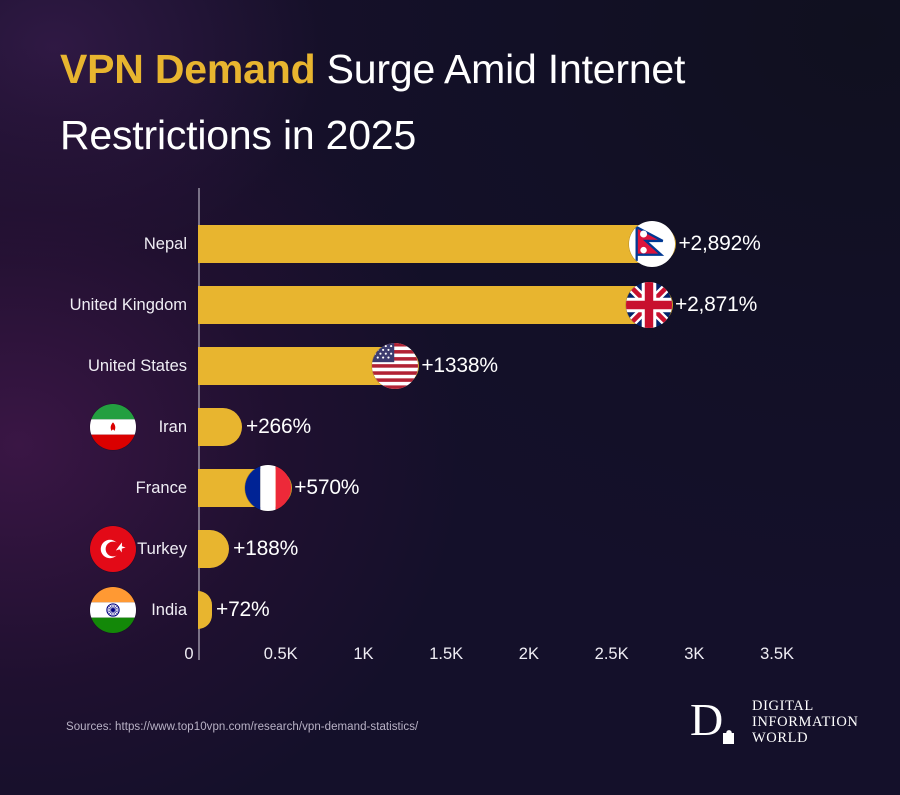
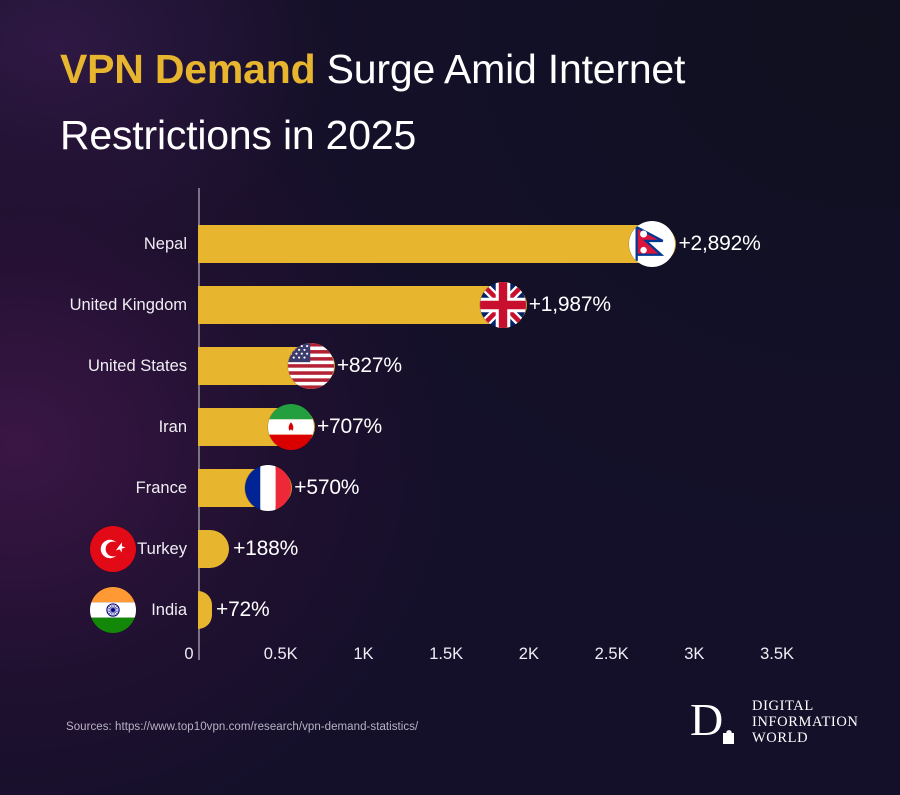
United Kingdom: +2,871% -> +1,987%
United States: +1338% -> +827%
Iran: +266% -> +707%
